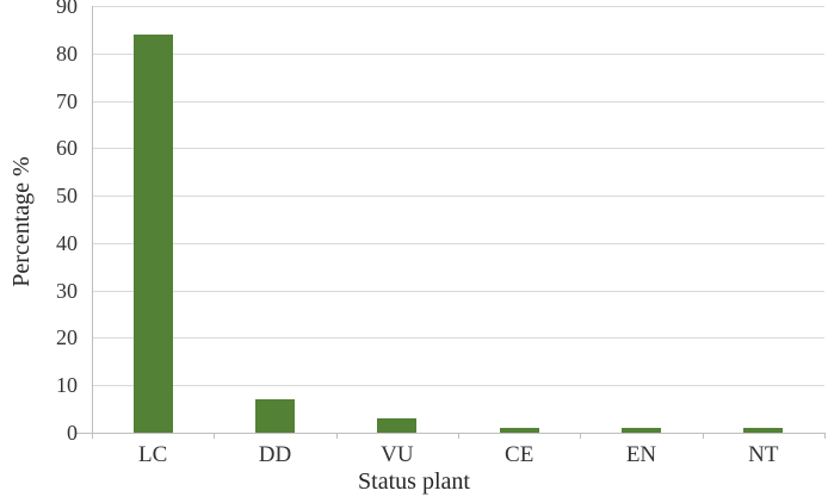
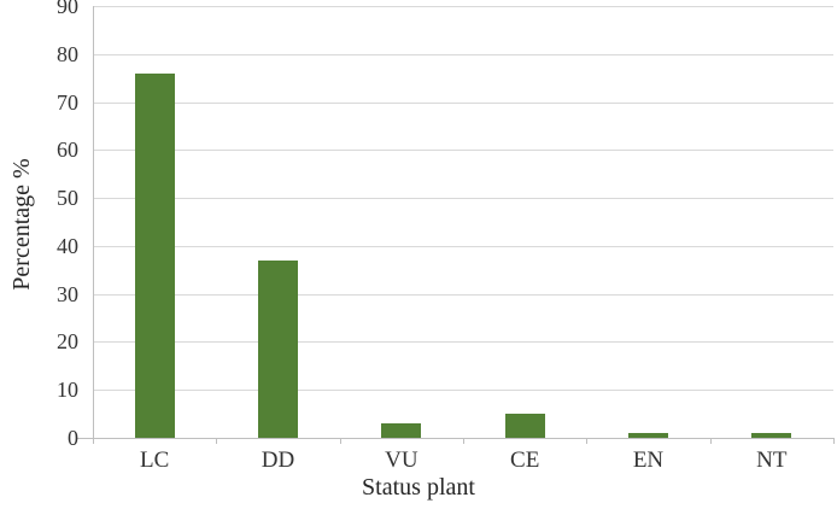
LC: 84 -> 76
DD: 7 -> 37
CE: 1 -> 5
